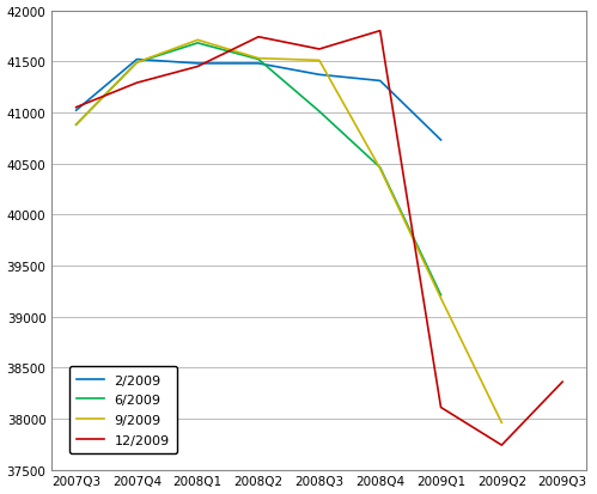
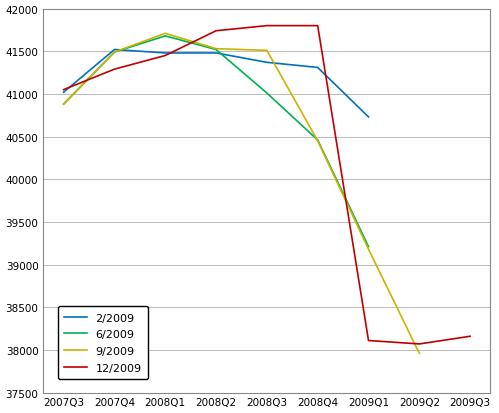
12/2009/2008Q3: 41620 -> 41800
12/2009/2009Q2: 37740 -> 38070
12/2009/2009Q3: 38360 -> 38160
